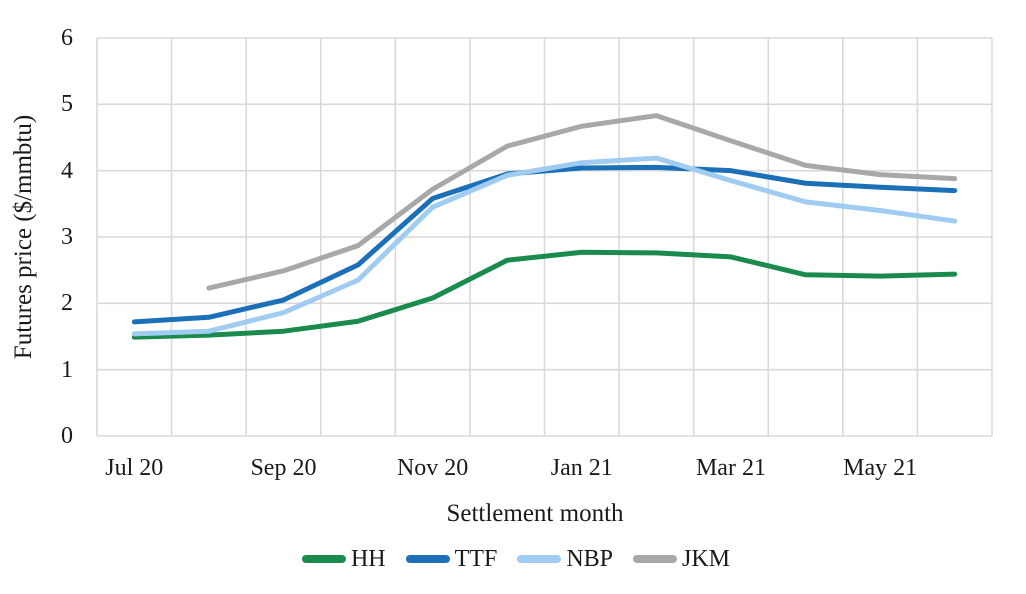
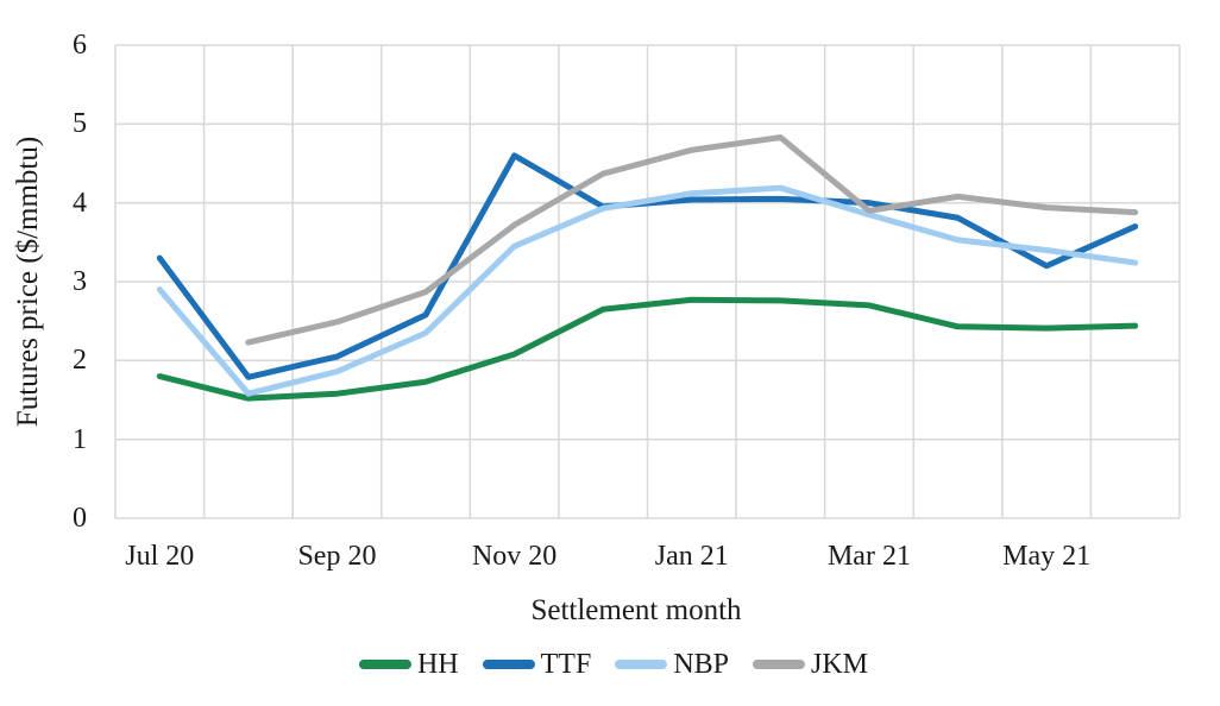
HH/Jul 20: 1.5 -> 1.8
TTF/Jul 20: 1.7 -> 3.3
NBP/Jul 20: 1.5 -> 2.9
TTF/Nov 20: 3.6 -> 4.6
JKM/Mar 21: 4.5 -> 3.9
TTF/May 21: 3.8 -> 3.2
